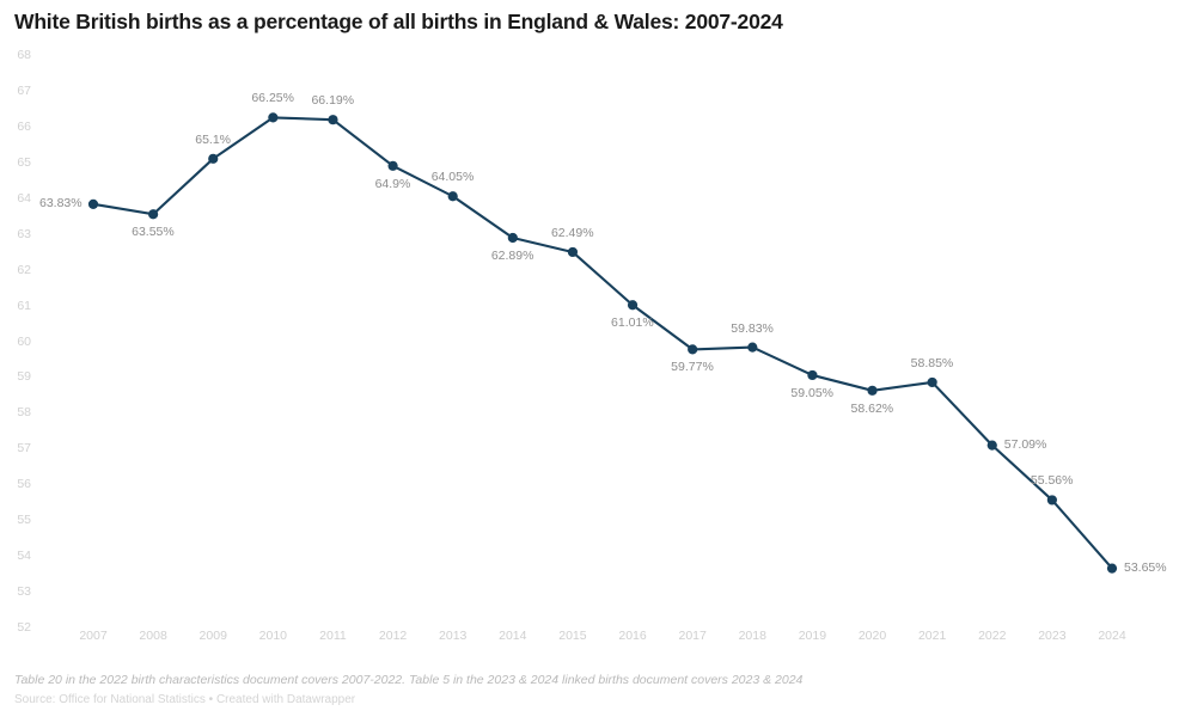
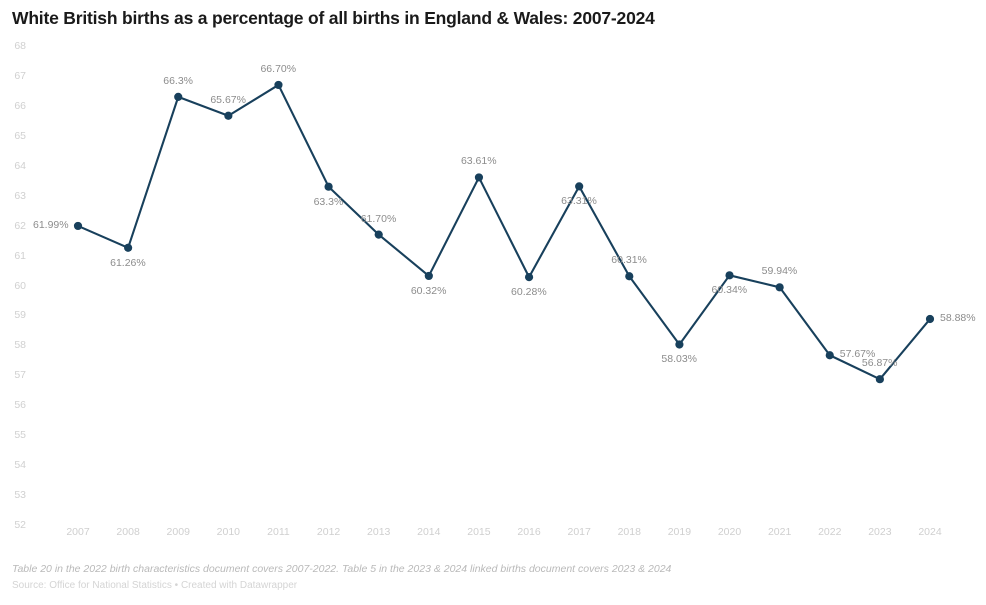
2007: 63.83% -> 61.99%
2008: 63.55% -> 61.26%
2009: 65.1% -> 66.3%
2010: 66.25% -> 65.67%
2011: 66.19% -> 66.70%
2012: 64.9% -> 63.3%
2013: 64.05% -> 61.70%
2014: 62.89% -> 60.32%
2015: 62.49% -> 63.61%
2016: 61.01% -> 60.28%
2017: 59.77% -> 63.31%
2018: 59.83% -> 60.31%
2019: 59.05% -> 58.03%
2020: 58.62% -> 60.34%
2021: 58.85% -> 59.94%
2022: 57.09% -> 57.67%
2023: 55.56% -> 56.87%
2024: 53.65% -> 58.88%
